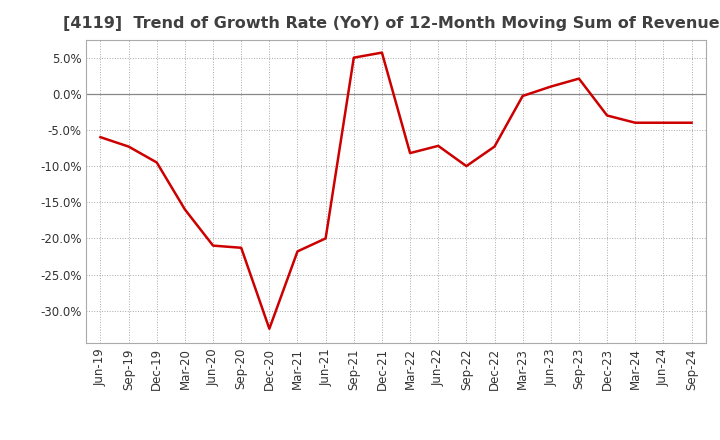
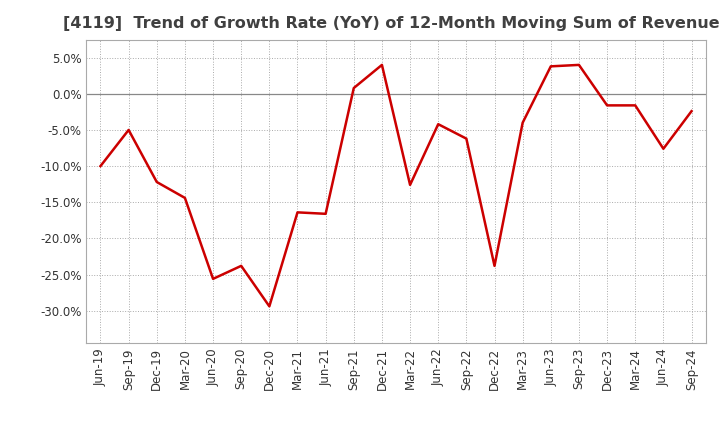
Jun-19: -6.0% -> -10.0%
Sep-19: -7.3% -> -5.0%
Dec-19: -9.5% -> -12.2%
Mar-20: -16.0% -> -14.4%
Jun-20: -21.0% -> -25.6%
Sep-20: -21.3% -> -23.8%
Dec-20: -32.5% -> -29.4%
Mar-21: -21.8% -> -16.4%
Jun-21: -20.0% -> -16.6%
Sep-21: 5.0% -> 0.8%
Dec-21: 5.7% -> 4.0%
Mar-22: -8.2% -> -12.6%
Jun-22: -7.2% -> -4.2%
Sep-22: -10.0% -> -6.2%
Dec-22: -7.3% -> -23.8%
Mar-23: -0.3% -> -4.0%
Jun-23: 1.0% -> 3.8%
Sep-23: 2.1% -> 4.0%
Dec-23: -3.0% -> -1.6%
Mar-24: -4.0% -> -1.6%
Jun-24: -4.0% -> -7.6%
Sep-24: -4.0% -> -2.4%
